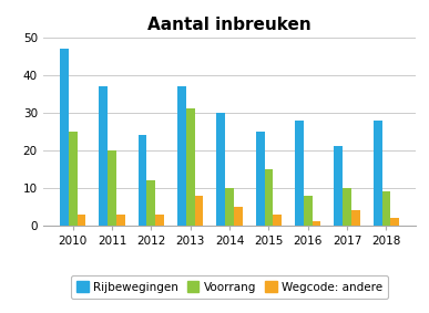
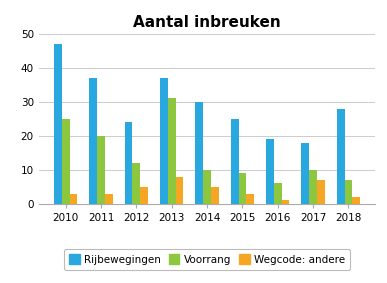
Wegcode: andere/2012: 3 -> 5
Voorrang/2015: 15 -> 9
Rijbewegingen/2016: 28 -> 19
Voorrang/2016: 8 -> 6
Rijbewegingen/2017: 21 -> 18
Wegcode: andere/2017: 4 -> 7
Voorrang/2018: 9 -> 7
